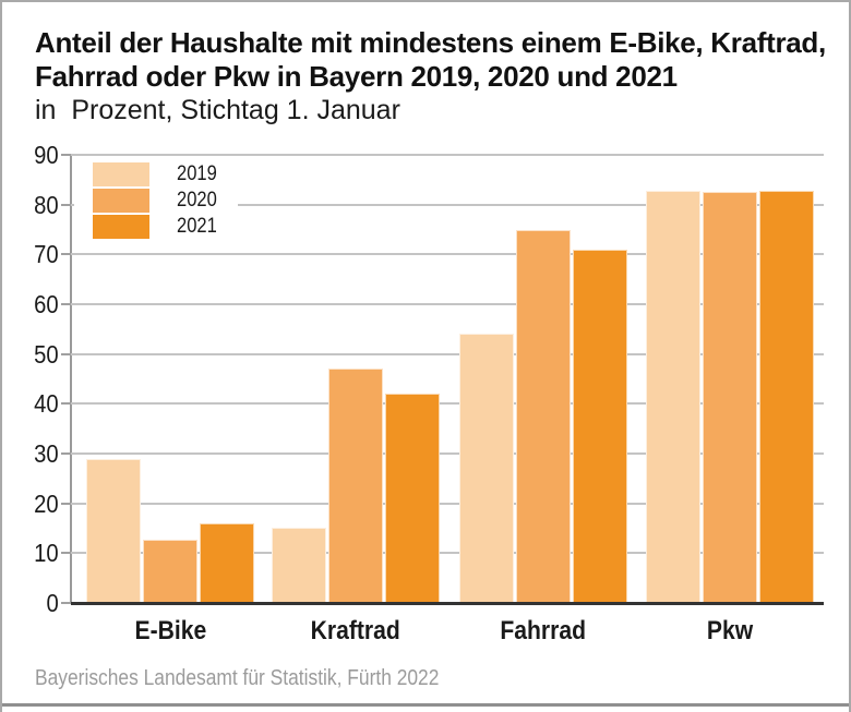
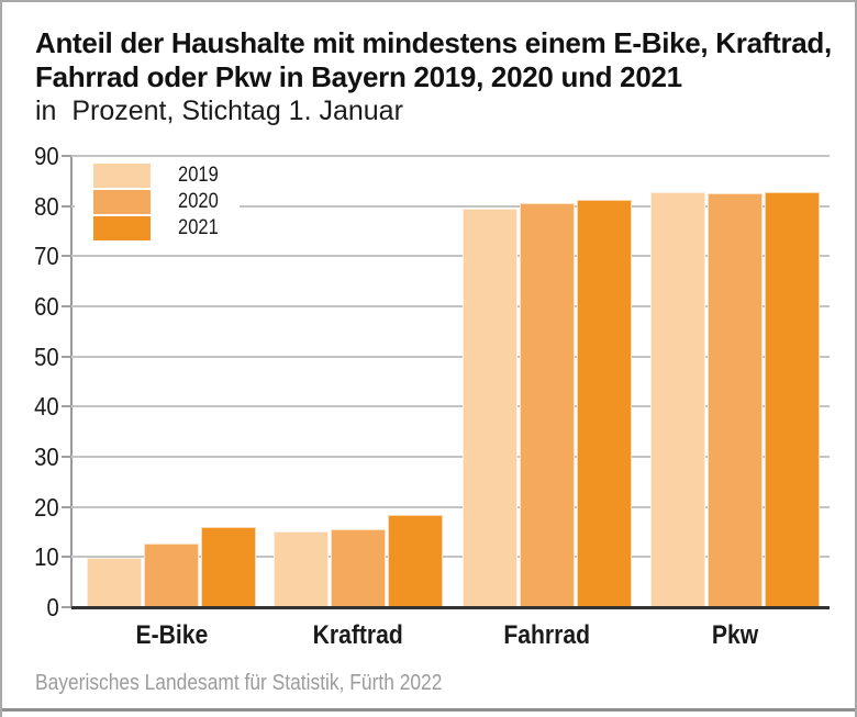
2019/E-Bike: 29 -> 10
2020/Kraftrad: 47 -> 16
2021/Kraftrad: 42 -> 18
2019/Fahrrad: 54 -> 79
2020/Fahrrad: 75 -> 80
2021/Fahrrad: 71 -> 81
